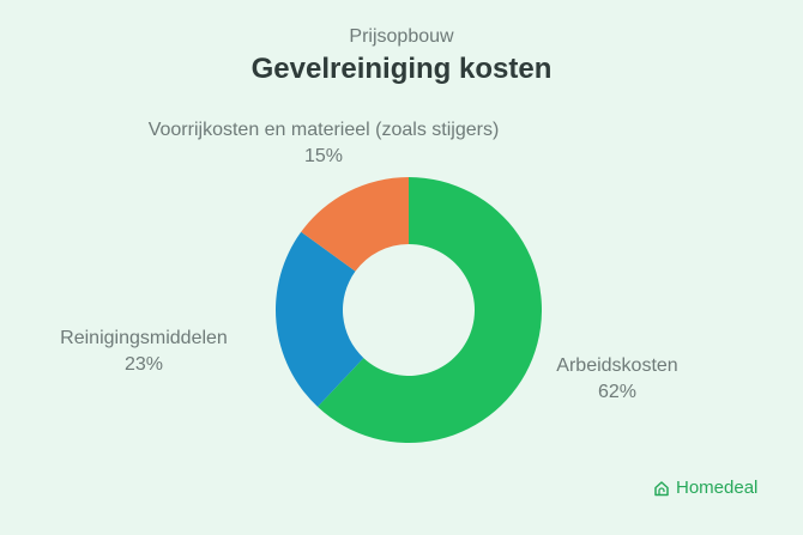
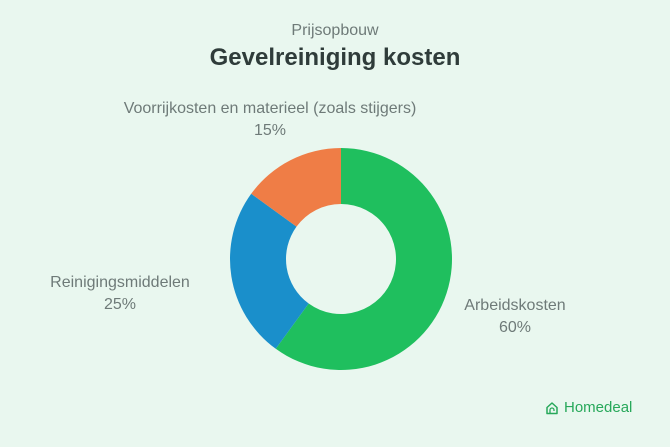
Arbeidskosten: 62% -> 60%
Reinigingsmiddelen: 23% -> 25%
